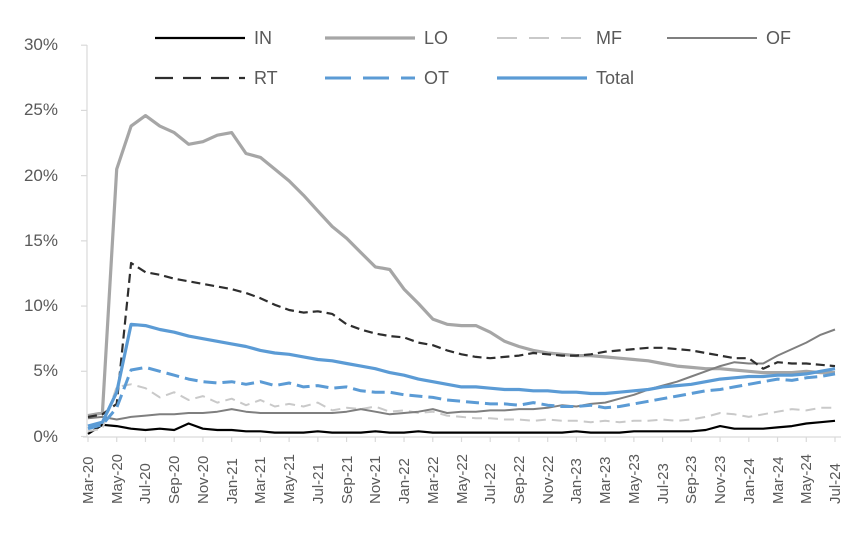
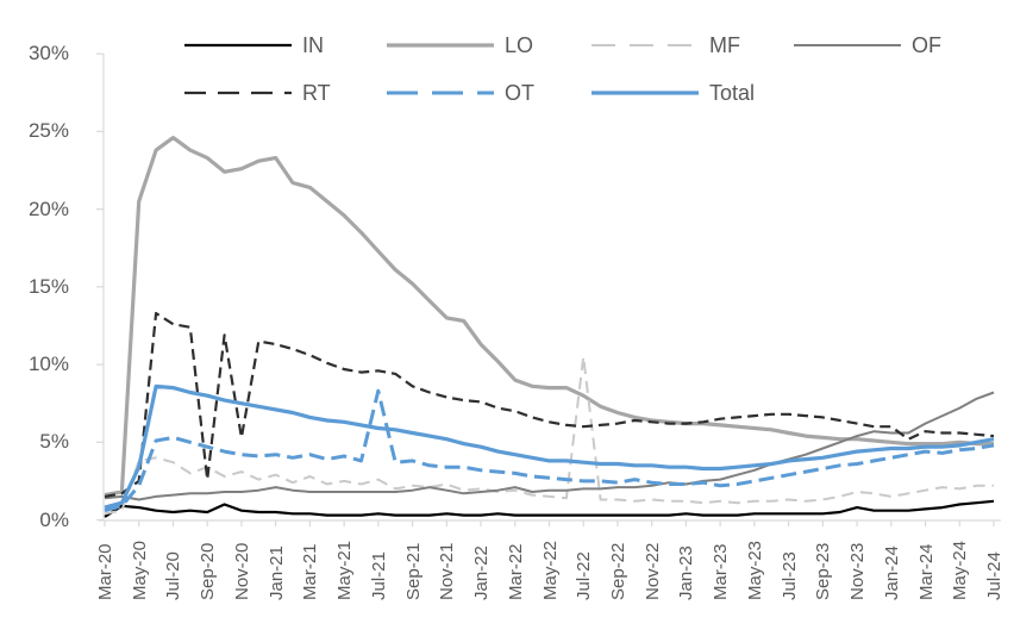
RT/Sep-20: 12.1% -> 2.6%
RT/Nov-20: 11.7% -> 5.3%
OT/Jul-21: 3.9% -> 8.3%
MF/Jul-22: 1.4% -> 10.5%
